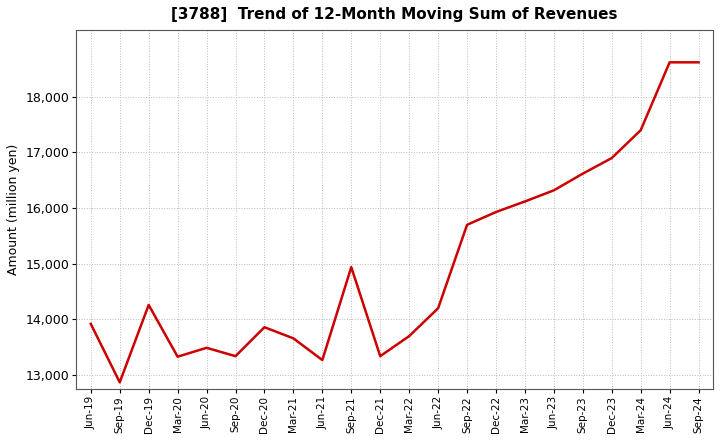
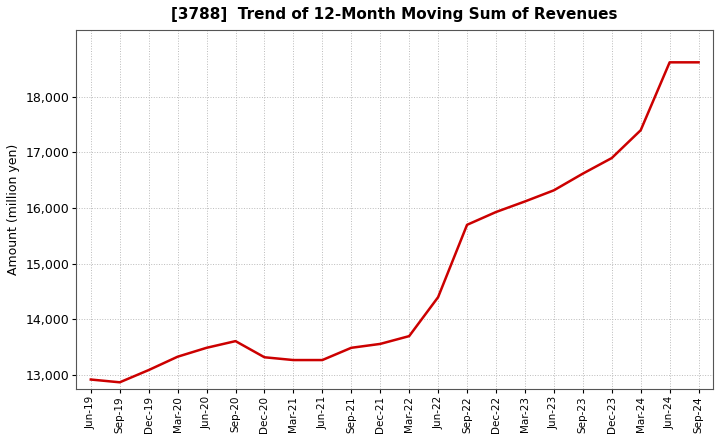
Jun-19: 13,920 -> 12,920
Dec-19: 14,260 -> 13,090
Sep-20: 13,340 -> 13,610
Dec-20: 13,860 -> 13,320
Mar-21: 13,660 -> 13,270
Sep-21: 14,940 -> 13,490
Dec-21: 13,340 -> 13,560
Jun-22: 14,200 -> 14,400
